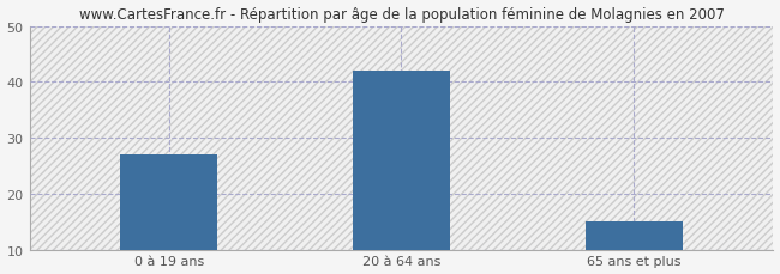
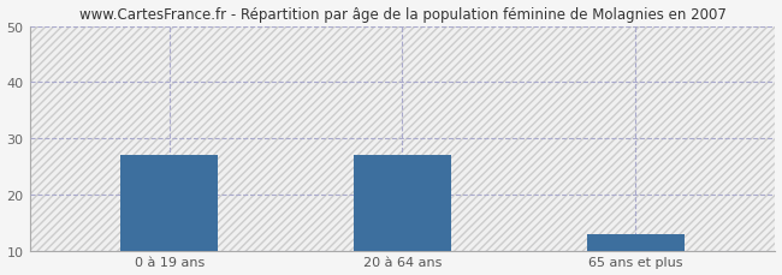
20 à 64 ans: 42 -> 27
65 ans et plus: 15 -> 13
